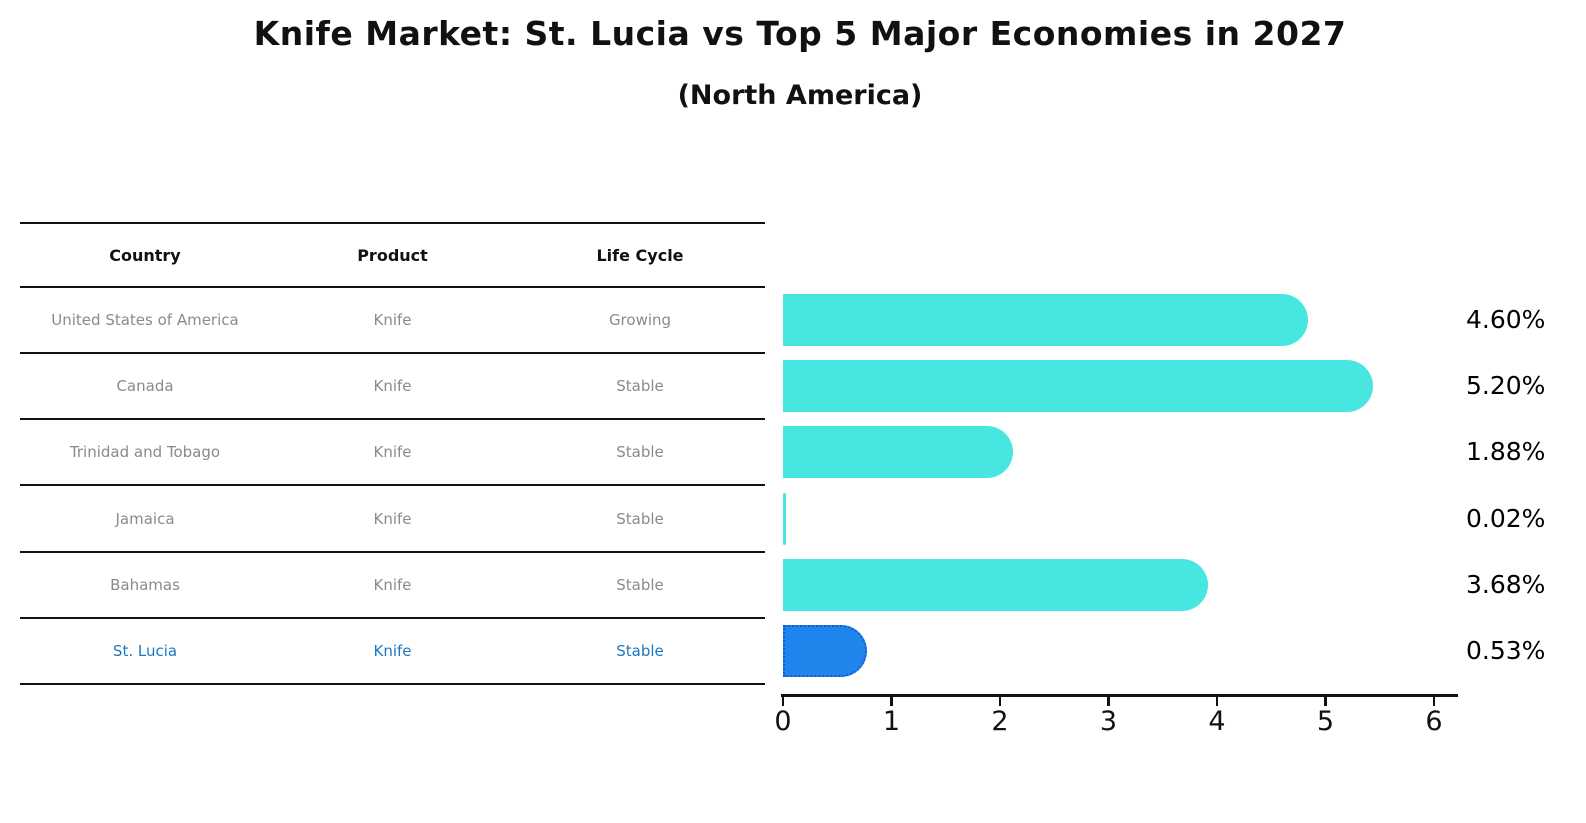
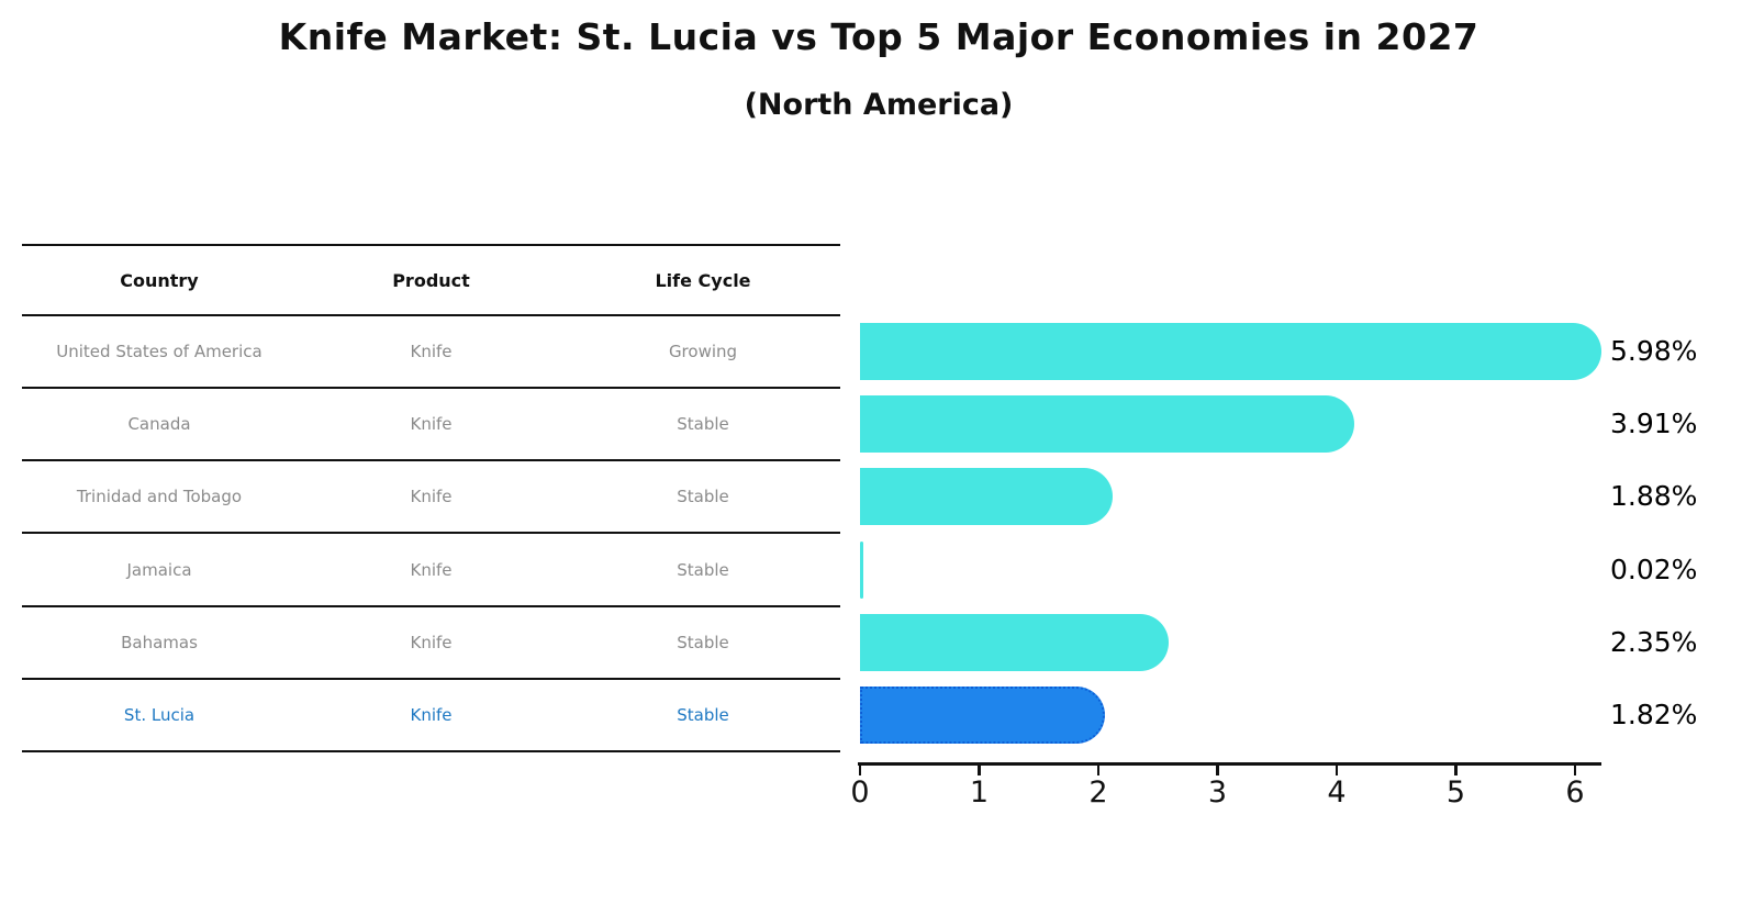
United States of America: 4.60% -> 5.98%
Canada: 5.20% -> 3.91%
Bahamas: 3.68% -> 2.35%
St. Lucia: 0.53% -> 1.82%
